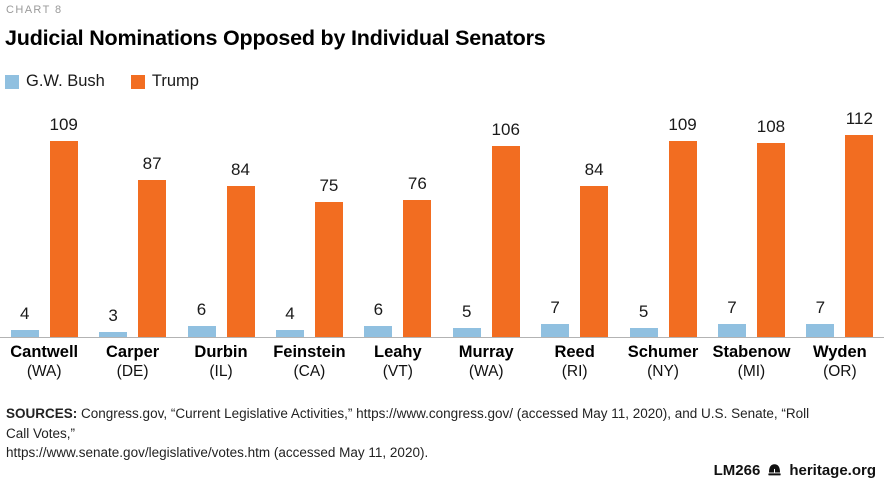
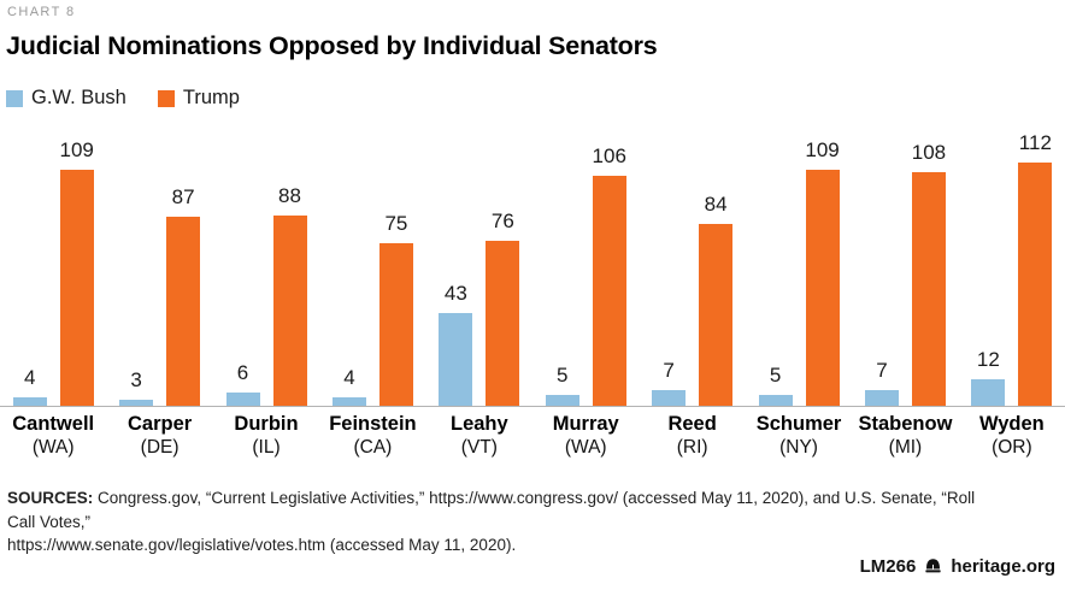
Trump/Durbin: 84 -> 88
G.W. Bush/Leahy: 6 -> 43
G.W. Bush/Wyden: 7 -> 12
